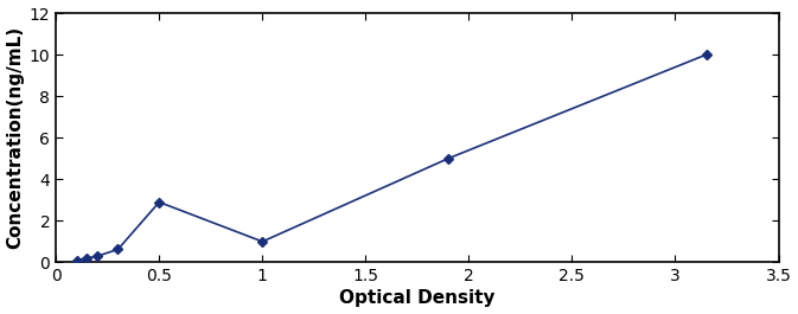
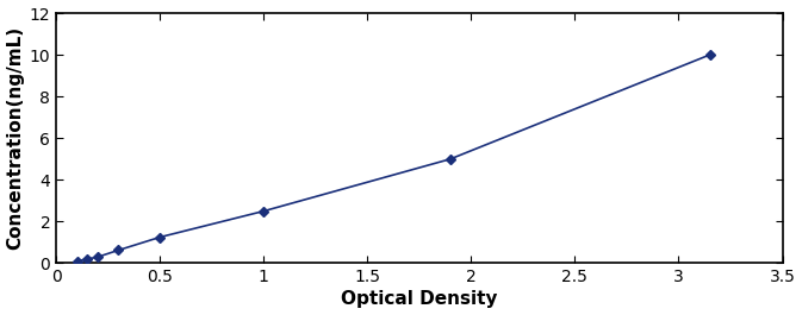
0.5: 2.9 -> 1.2
1: 1.0 -> 2.5
